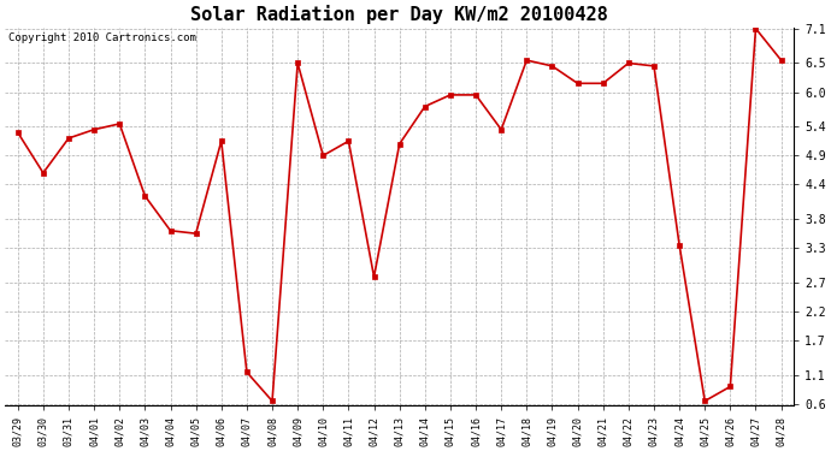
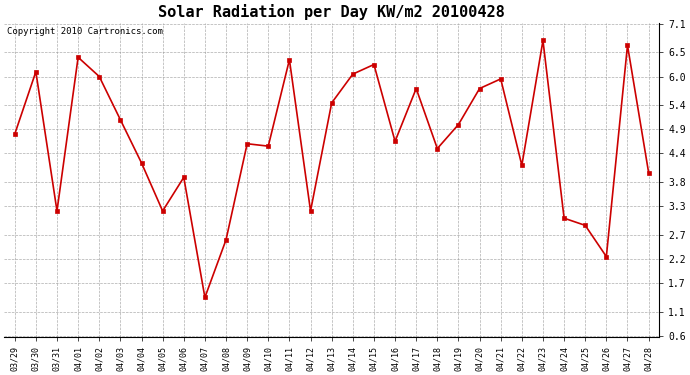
03/29: 5.30 -> 4.80
03/30: 4.60 -> 6.10
03/31: 5.20 -> 3.20
04/01: 5.35 -> 6.40
04/02: 5.45 -> 6.00
04/03: 4.20 -> 5.10
04/04: 3.60 -> 4.20
04/05: 3.55 -> 3.20
04/06: 5.15 -> 3.90
04/07: 1.15 -> 1.40
04/08: 0.65 -> 2.60
04/09: 6.50 -> 4.60
04/10: 4.90 -> 4.55
04/11: 5.15 -> 6.35
04/12: 2.80 -> 3.20
04/13: 5.10 -> 5.45
04/14: 5.75 -> 6.05
04/15: 5.95 -> 6.25
04/16: 5.95 -> 4.65
04/17: 5.35 -> 5.75
04/18: 6.55 -> 4.50
04/19: 6.45 -> 5.00
04/20: 6.15 -> 5.75
04/21: 6.15 -> 5.95
04/22: 6.50 -> 4.15
04/23: 6.45 -> 6.75
04/24: 3.35 -> 3.05
04/25: 0.65 -> 2.90
04/26: 0.90 -> 2.25
04/27: 7.10 -> 6.65
04/28: 6.55 -> 4.00
